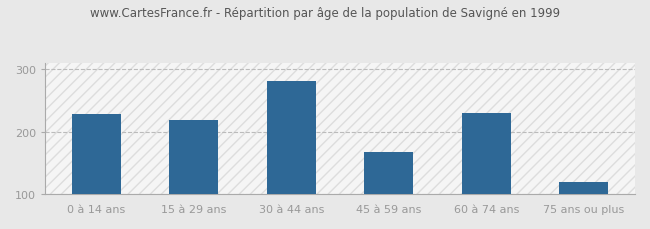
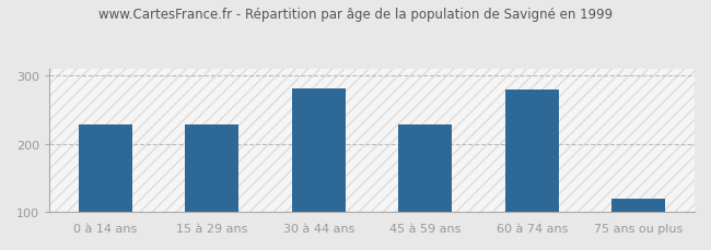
15 à 29 ans: 218 -> 228
45 à 59 ans: 168 -> 228
60 à 74 ans: 230 -> 279
